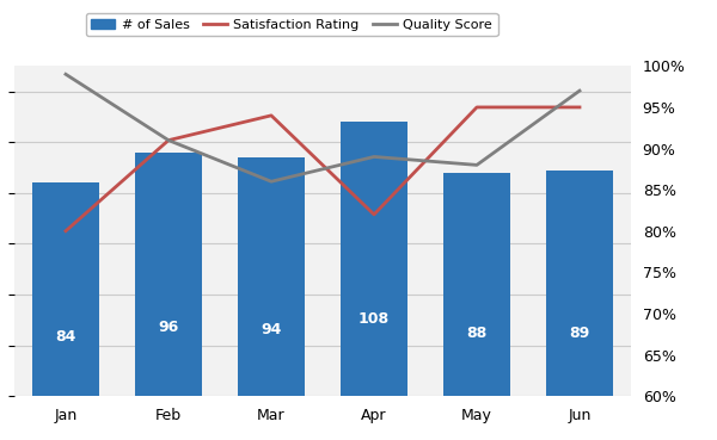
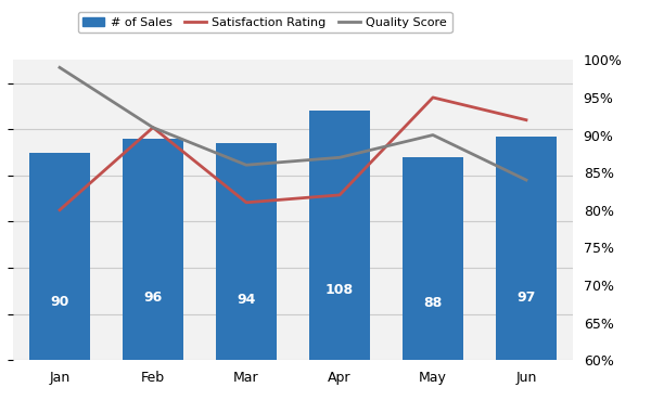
# of Sales/Jan: 84 -> 90
Satisfaction Rating/Mar: 94% -> 81%
Quality Score/Apr: 89% -> 87%
Quality Score/May: 88% -> 90%
# of Sales/Jun: 89 -> 97
Satisfaction Rating/Jun: 95% -> 92%
Quality Score/Jun: 97% -> 84%
